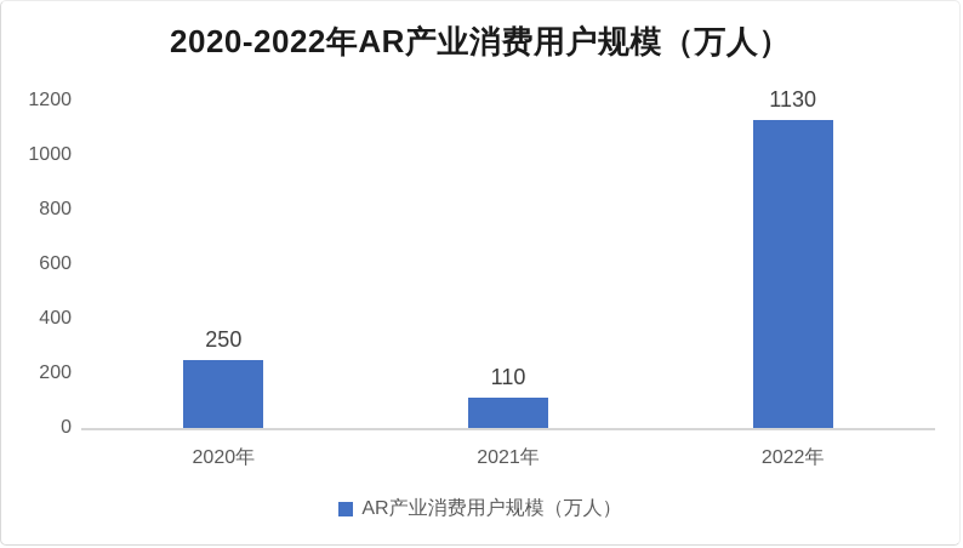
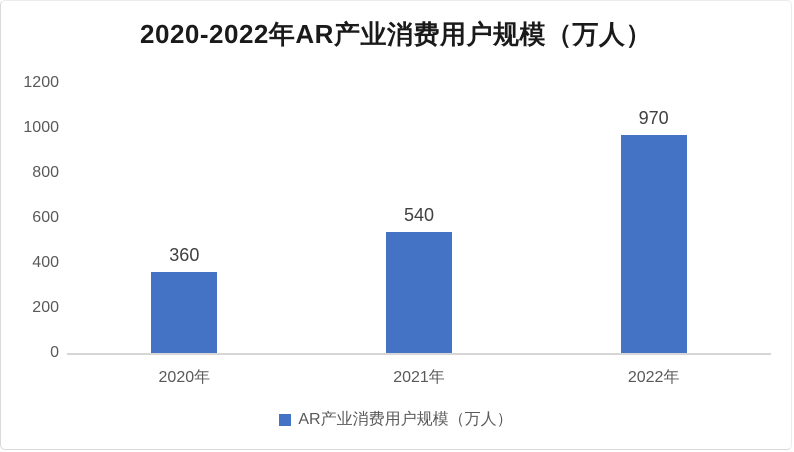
2020年: 250 -> 360
2021年: 110 -> 540
2022年: 1130 -> 970
